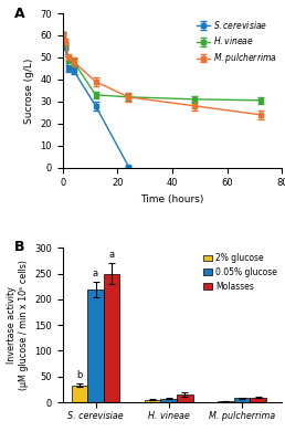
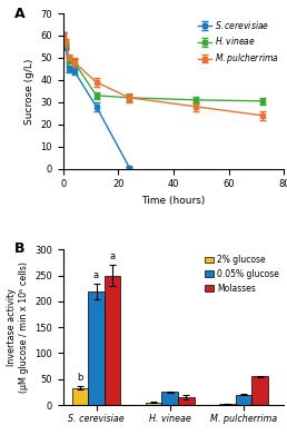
0.05% glucose/H. vineae: 7 -> 25
0.05% glucose/M. pulcherrima: 8 -> 20
Molasses/M. pulcherrima: 9 -> 55
